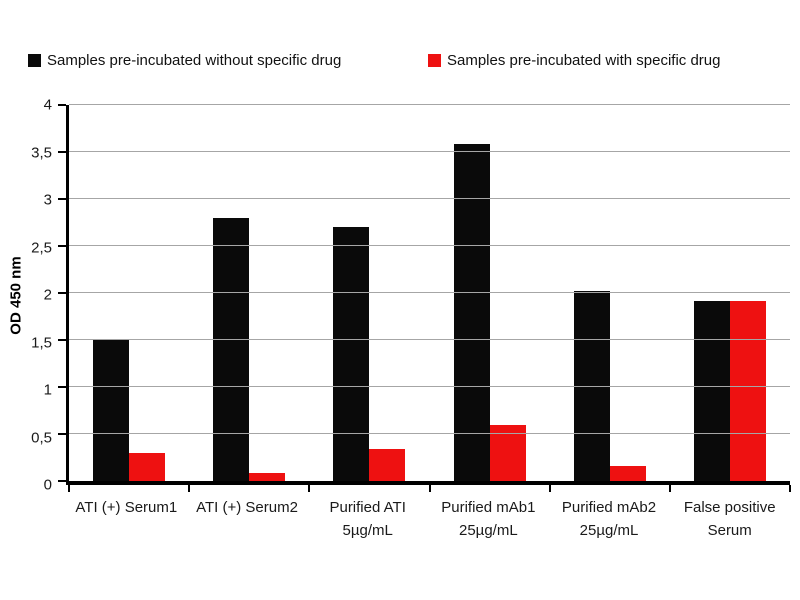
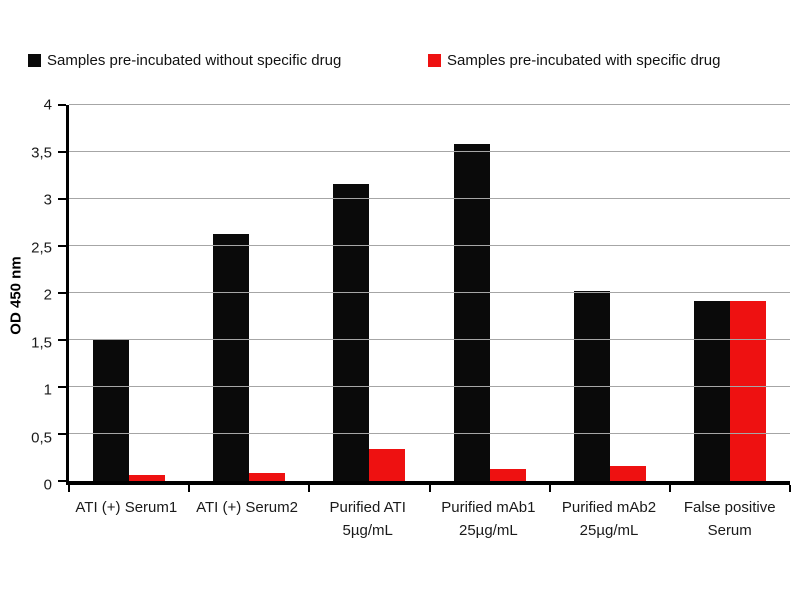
Samples pre-incubated with specific drug/ATI (+) Serum1: 0.3 -> 0.1
Samples pre-incubated without specific drug/ATI (+) Serum2: 2.8 -> 2.6
Samples pre-incubated without specific drug/Purified ATI 5µg/mL: 2.7 -> 3.2
Samples pre-incubated with specific drug/Purified mAb1 25µg/mL: 0.6 -> 0.1
